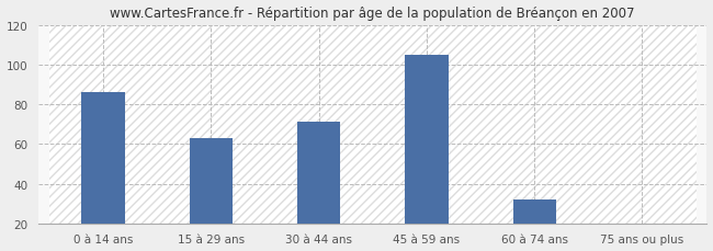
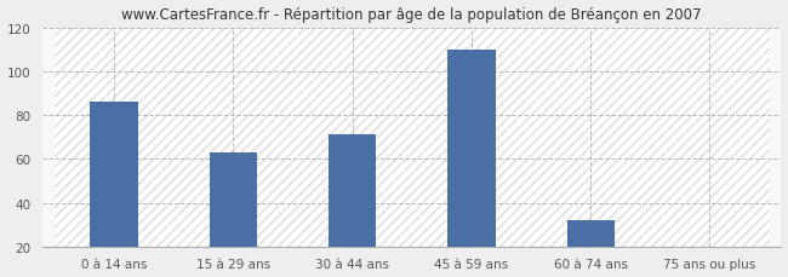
45 à 59 ans: 105 -> 110
